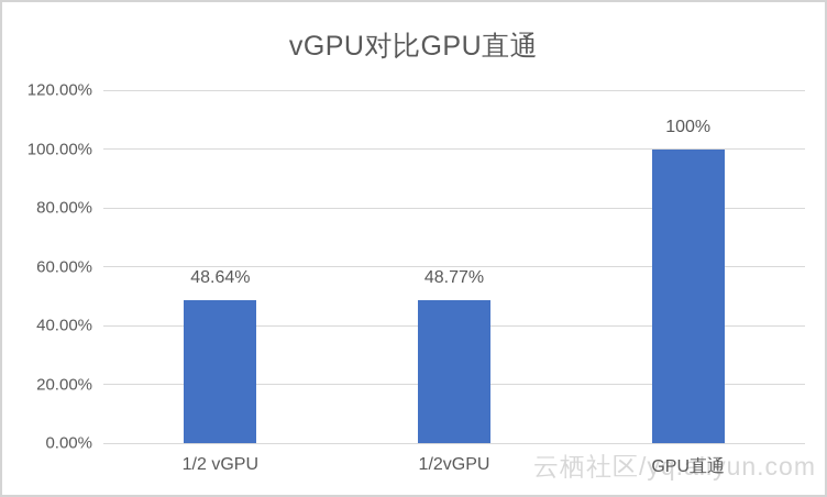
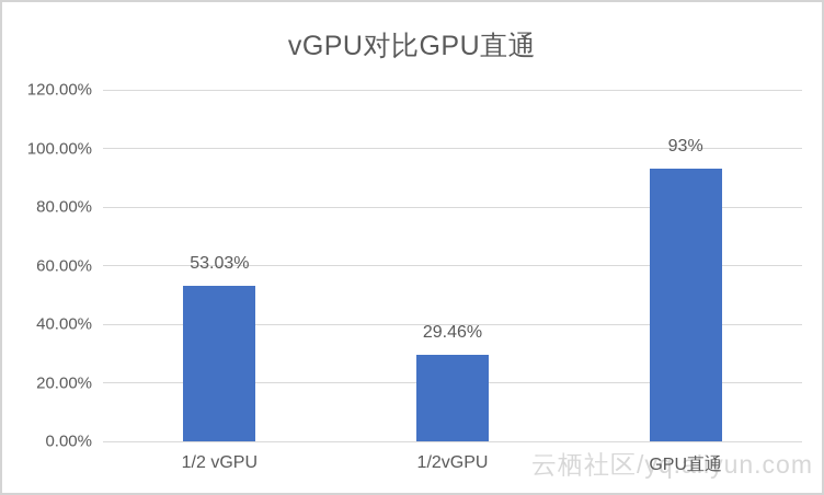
1/2 vGPU: 48.64% -> 53.03%
1/2vGPU: 48.77% -> 29.46%
GPU直通: 100% -> 93%
